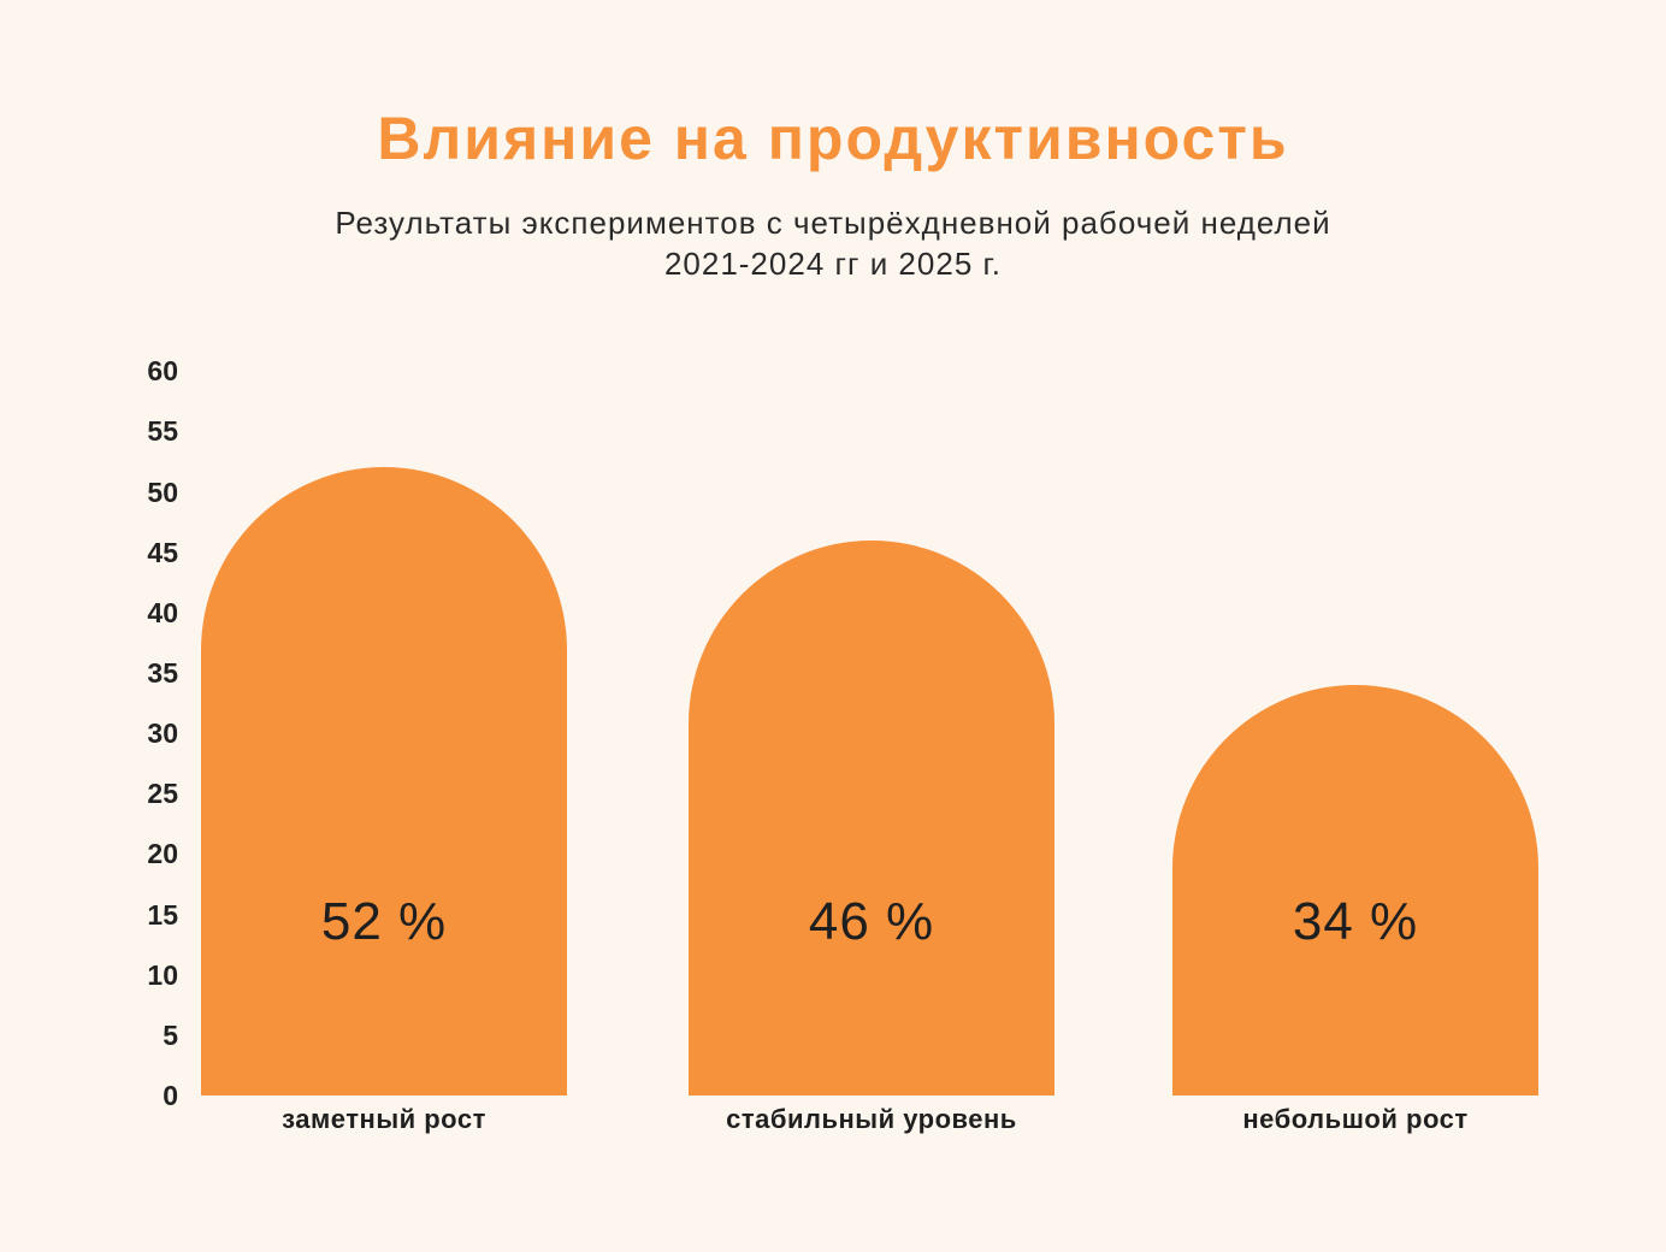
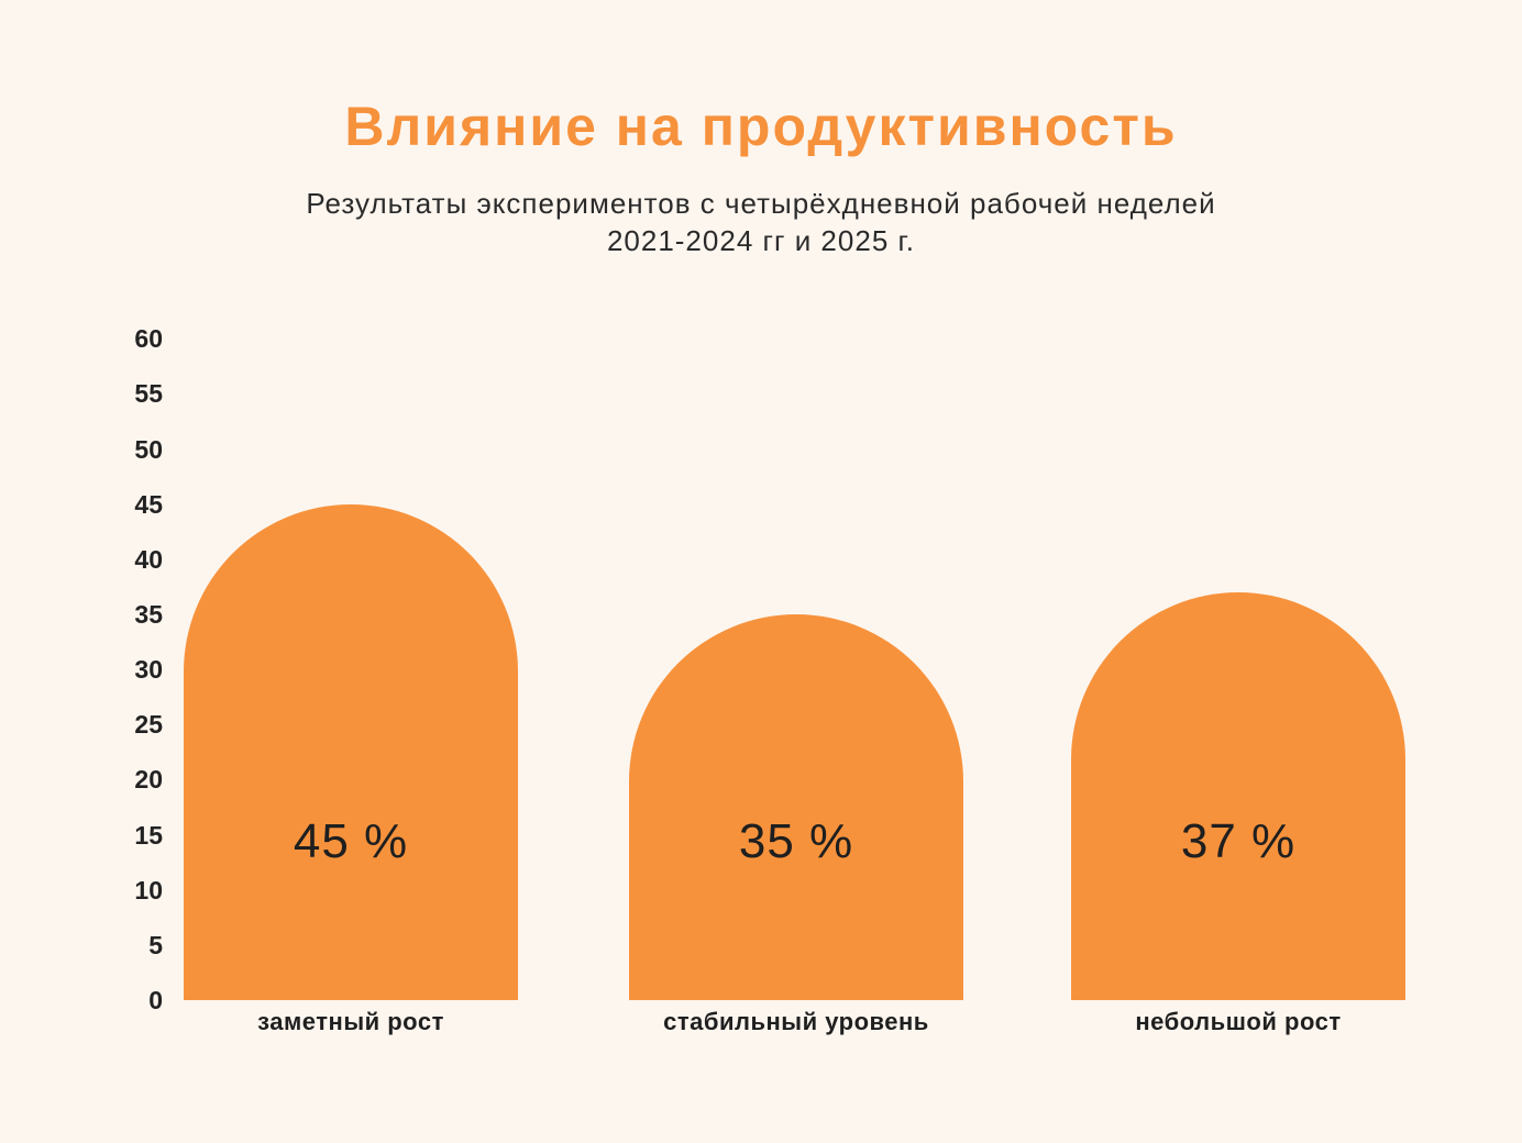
заметный рост: 52 -> 45
стабильный уровень: 46 -> 35
небольшой рост: 34 -> 37
